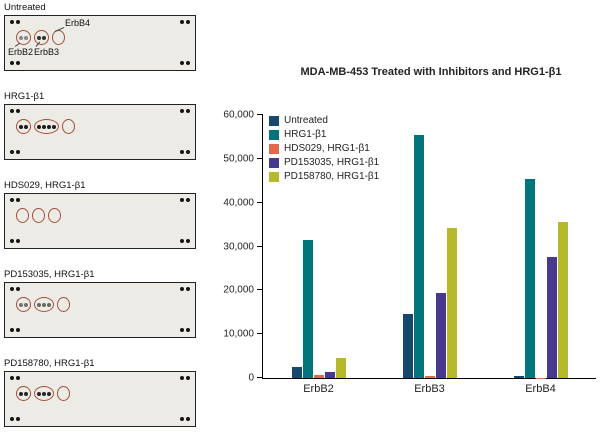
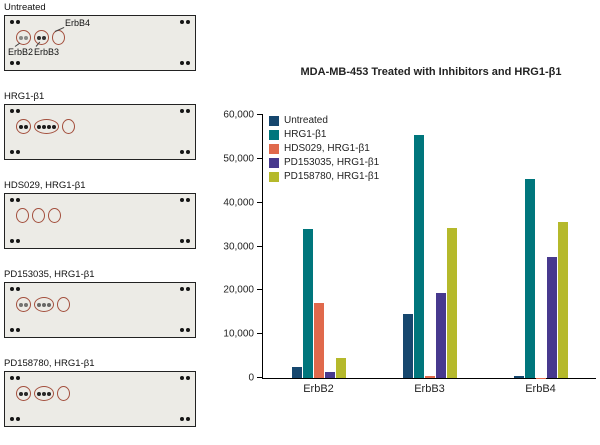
HRG1-β1/ErbB2: 32000 -> 34000
HDS029, HRG1-β1/ErbB2: 1000 -> 17000
